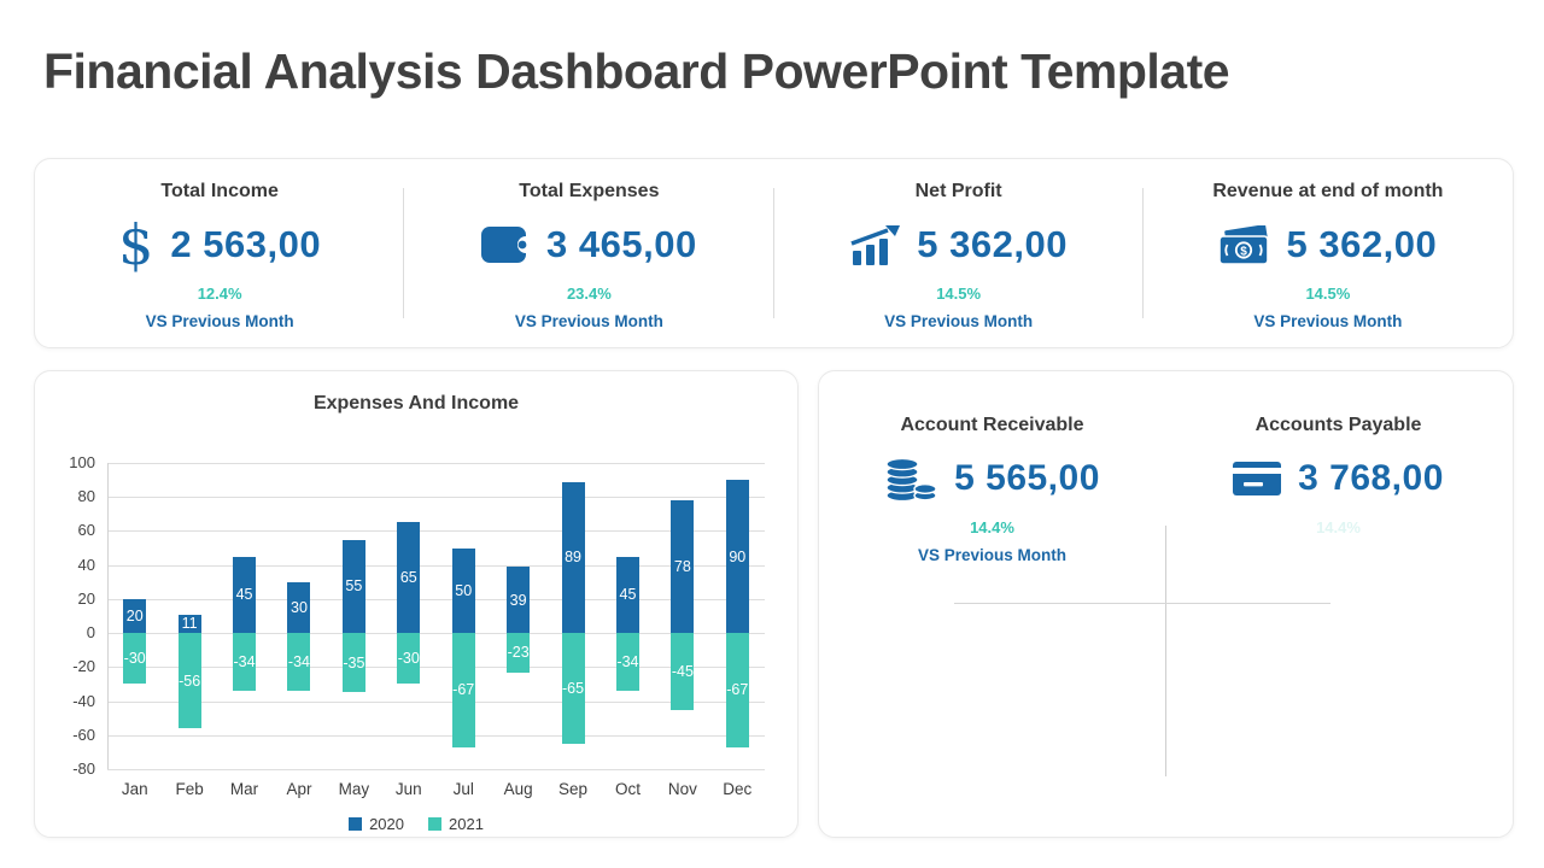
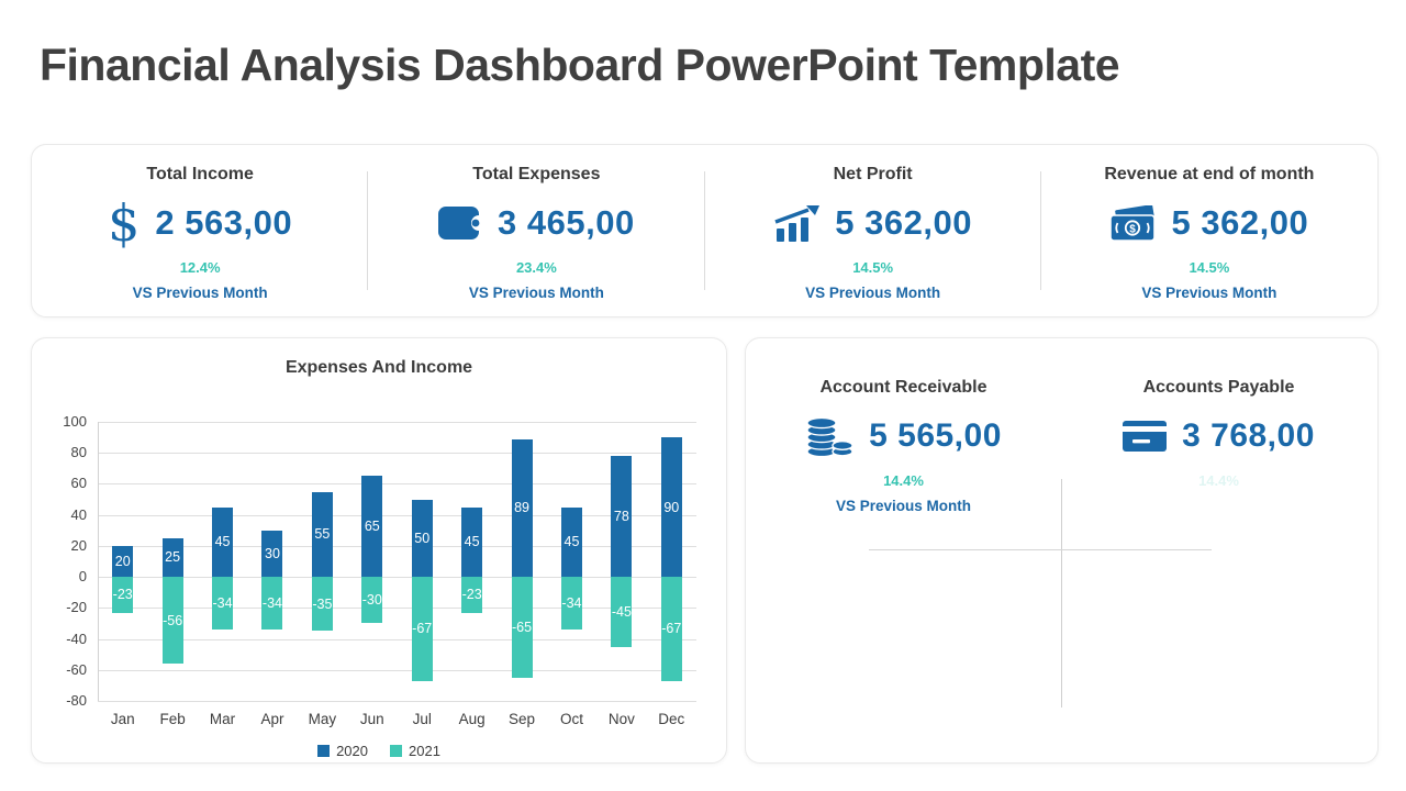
2021/Jan: -30 -> -23
2020/Feb: 11 -> 25
2020/Aug: 39 -> 45
